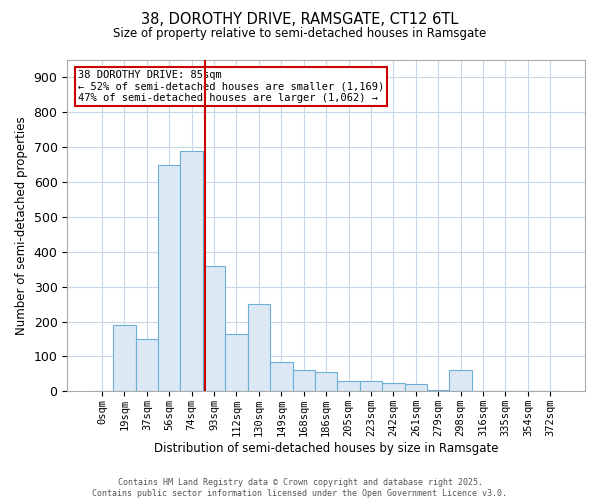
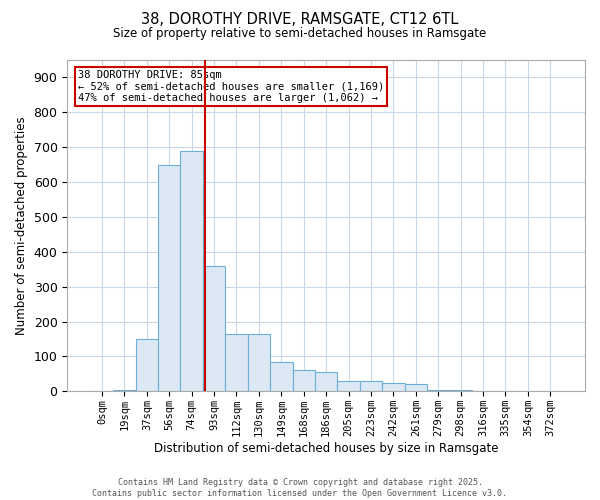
19sqm: 190 -> 5
130sqm: 250 -> 165
298sqm: 60 -> 5
